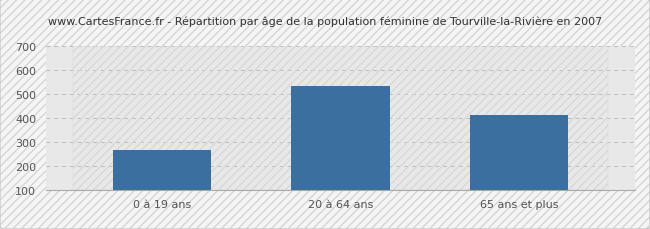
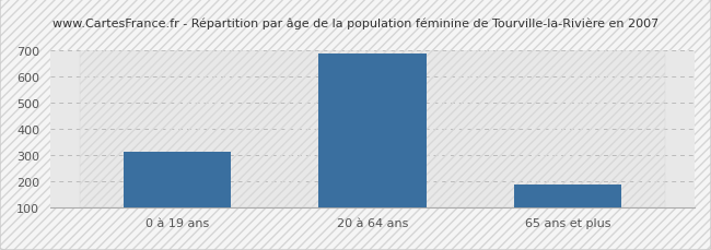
0 à 19 ans: 265 -> 312
20 à 64 ans: 530 -> 686
65 ans et plus: 410 -> 186
